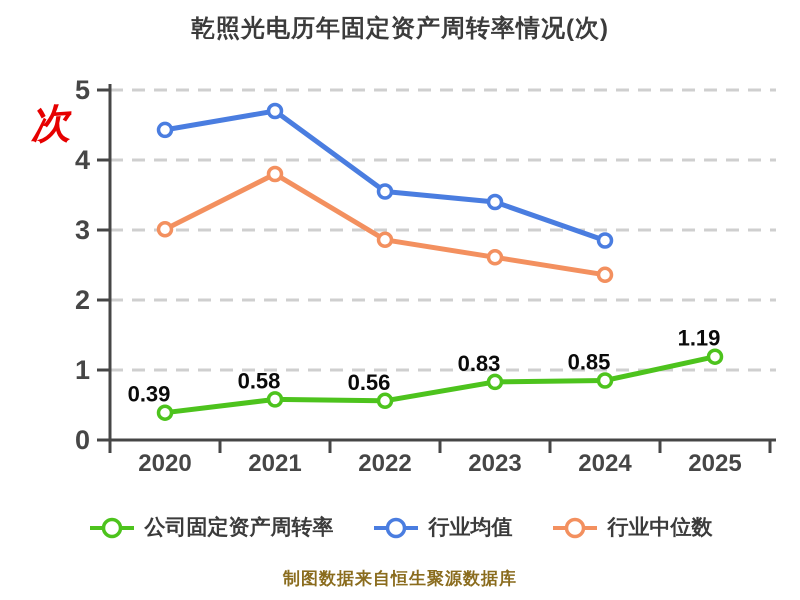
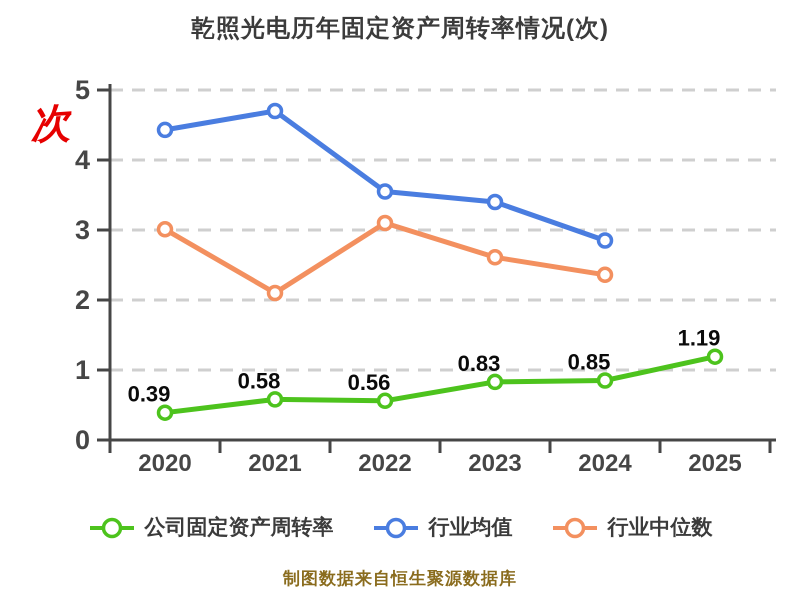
行业中位数/2021: 3.8 -> 2.1
行业中位数/2022: 2.9 -> 3.1
